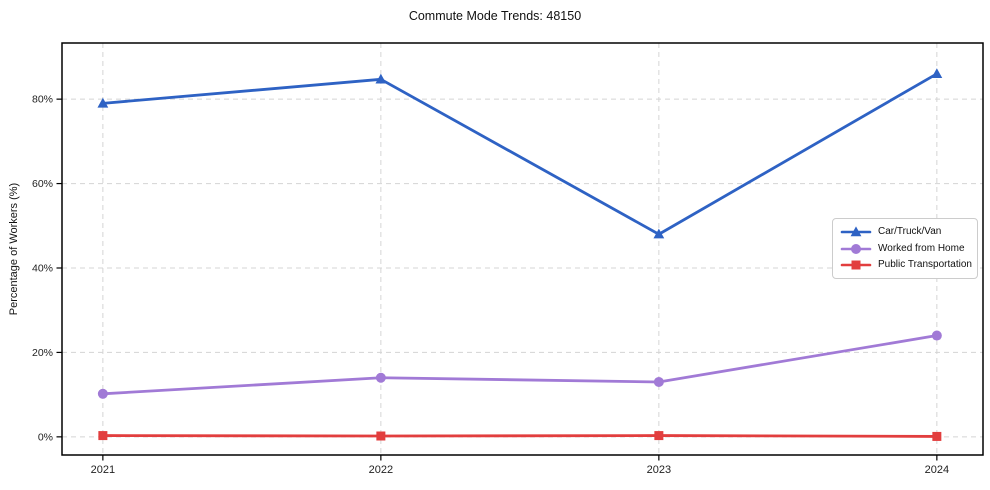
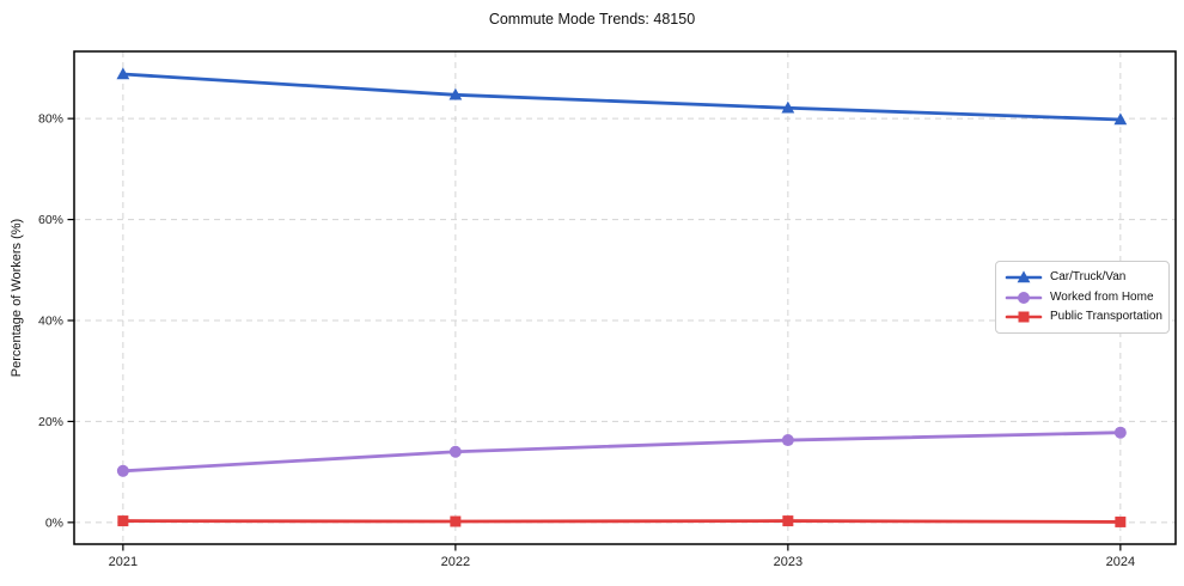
Car/Truck/Van/2021: 79% -> 89%
Car/Truck/Van/2023: 48% -> 82%
Worked from Home/2023: 13% -> 16%
Car/Truck/Van/2024: 86% -> 80%
Worked from Home/2024: 24% -> 18%
